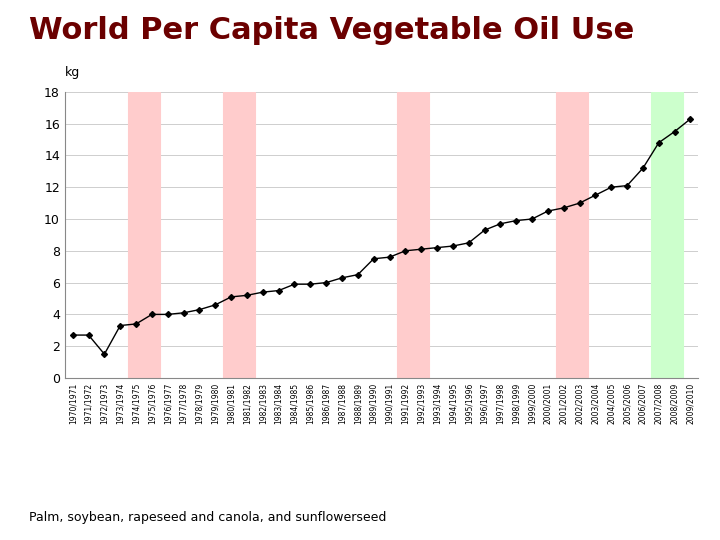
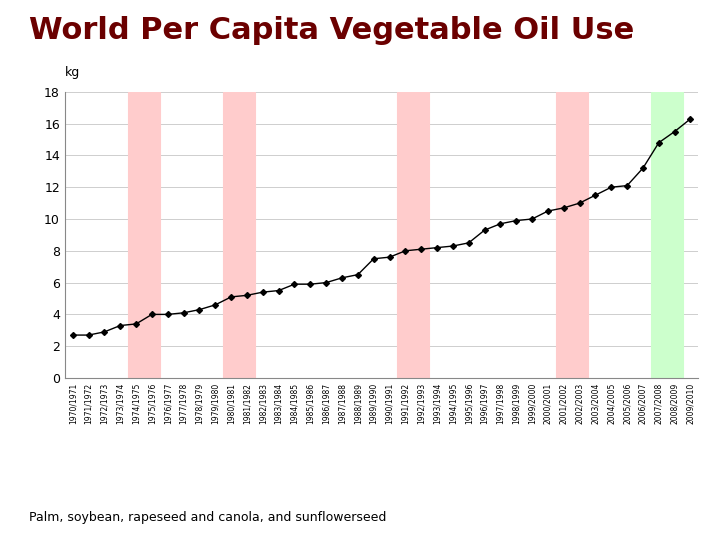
1972/1973: 1.5 -> 2.9
